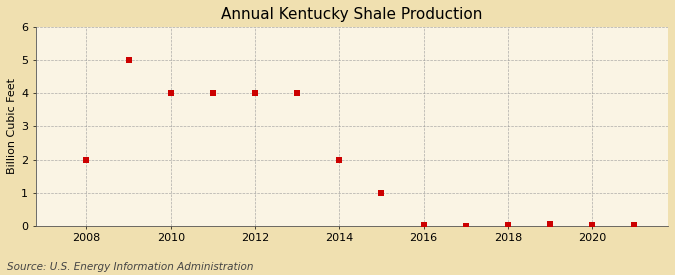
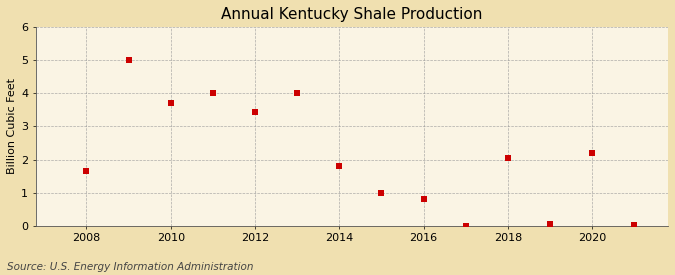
2008: 2.00 -> 1.65
2010: 4.00 -> 3.70
2012: 4.00 -> 3.45
2014: 2.00 -> 1.80
2016: 0.02 -> 0.80
2018: 0.02 -> 2.05
2020: 0.02 -> 2.20
